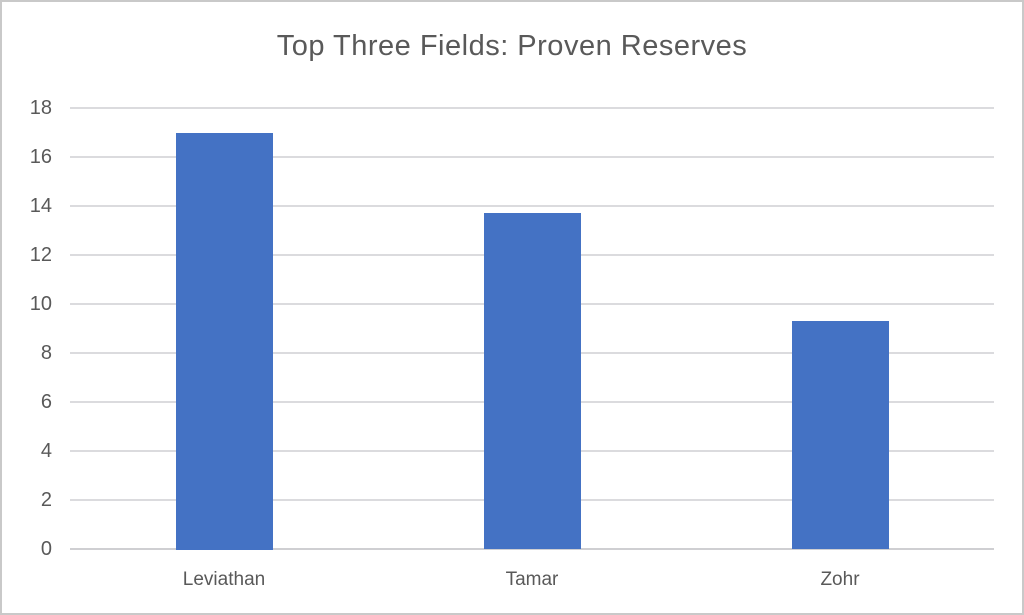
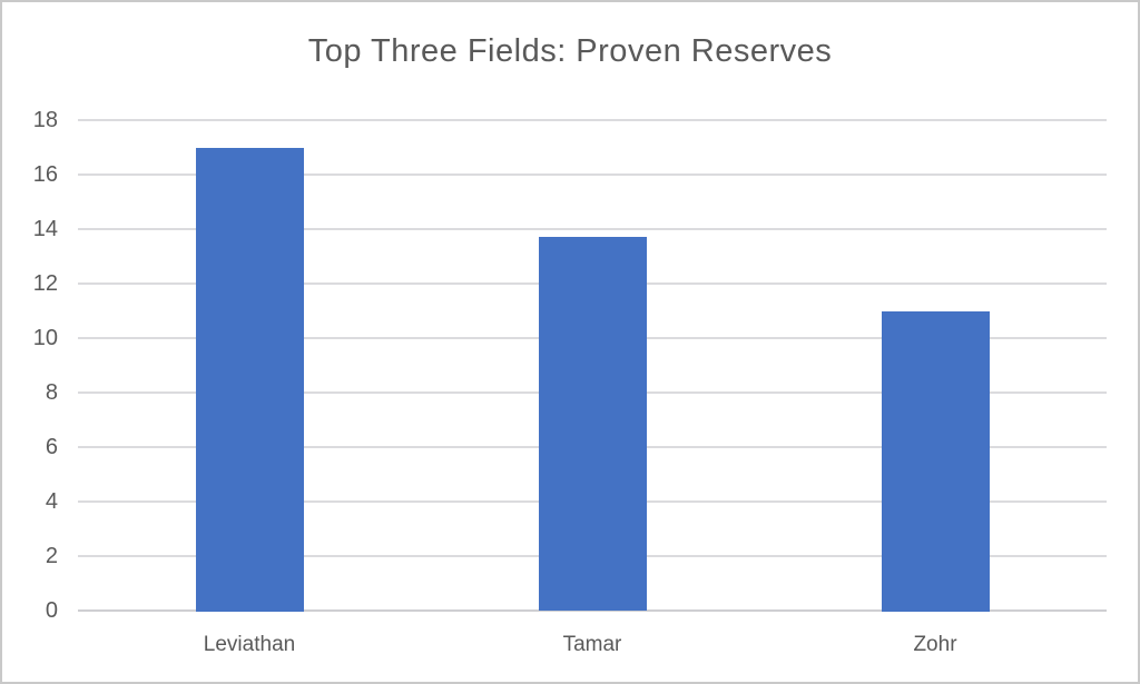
Zohr: 9.3 -> 11.0
